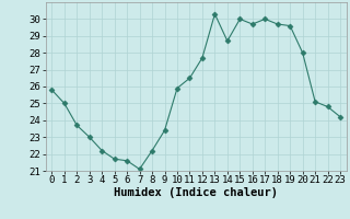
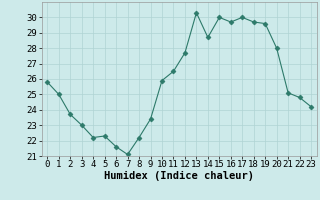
5: 21.7 -> 22.3
